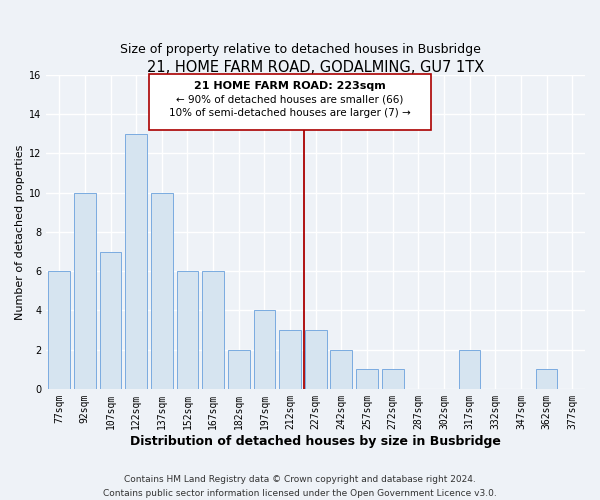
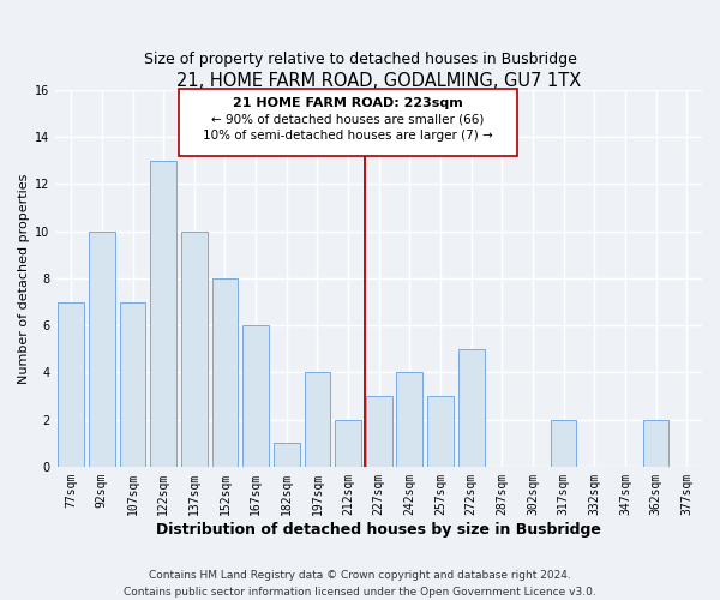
77sqm: 6 -> 7
152sqm: 6 -> 8
182sqm: 2 -> 1
212sqm: 3 -> 2
242sqm: 2 -> 4
257sqm: 1 -> 3
272sqm: 1 -> 5
362sqm: 1 -> 2
